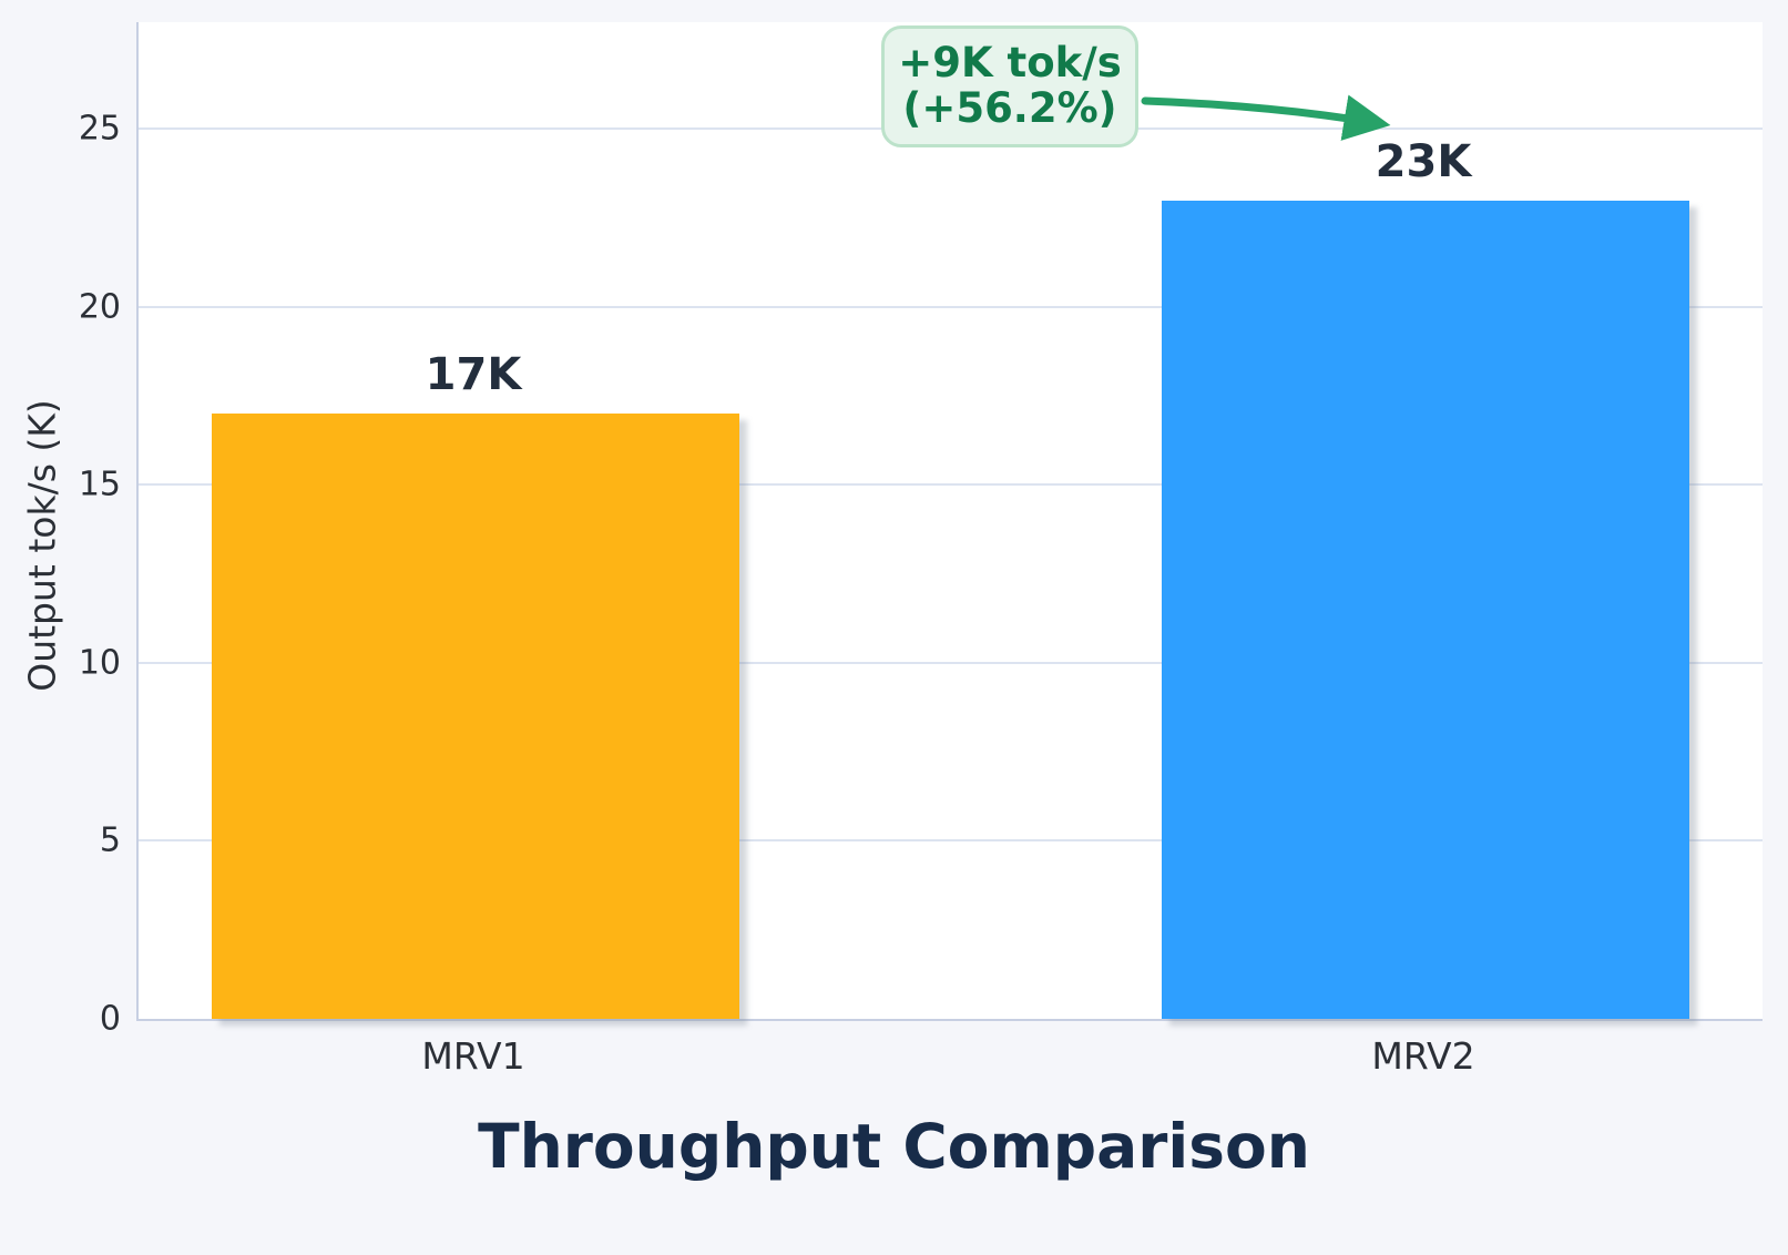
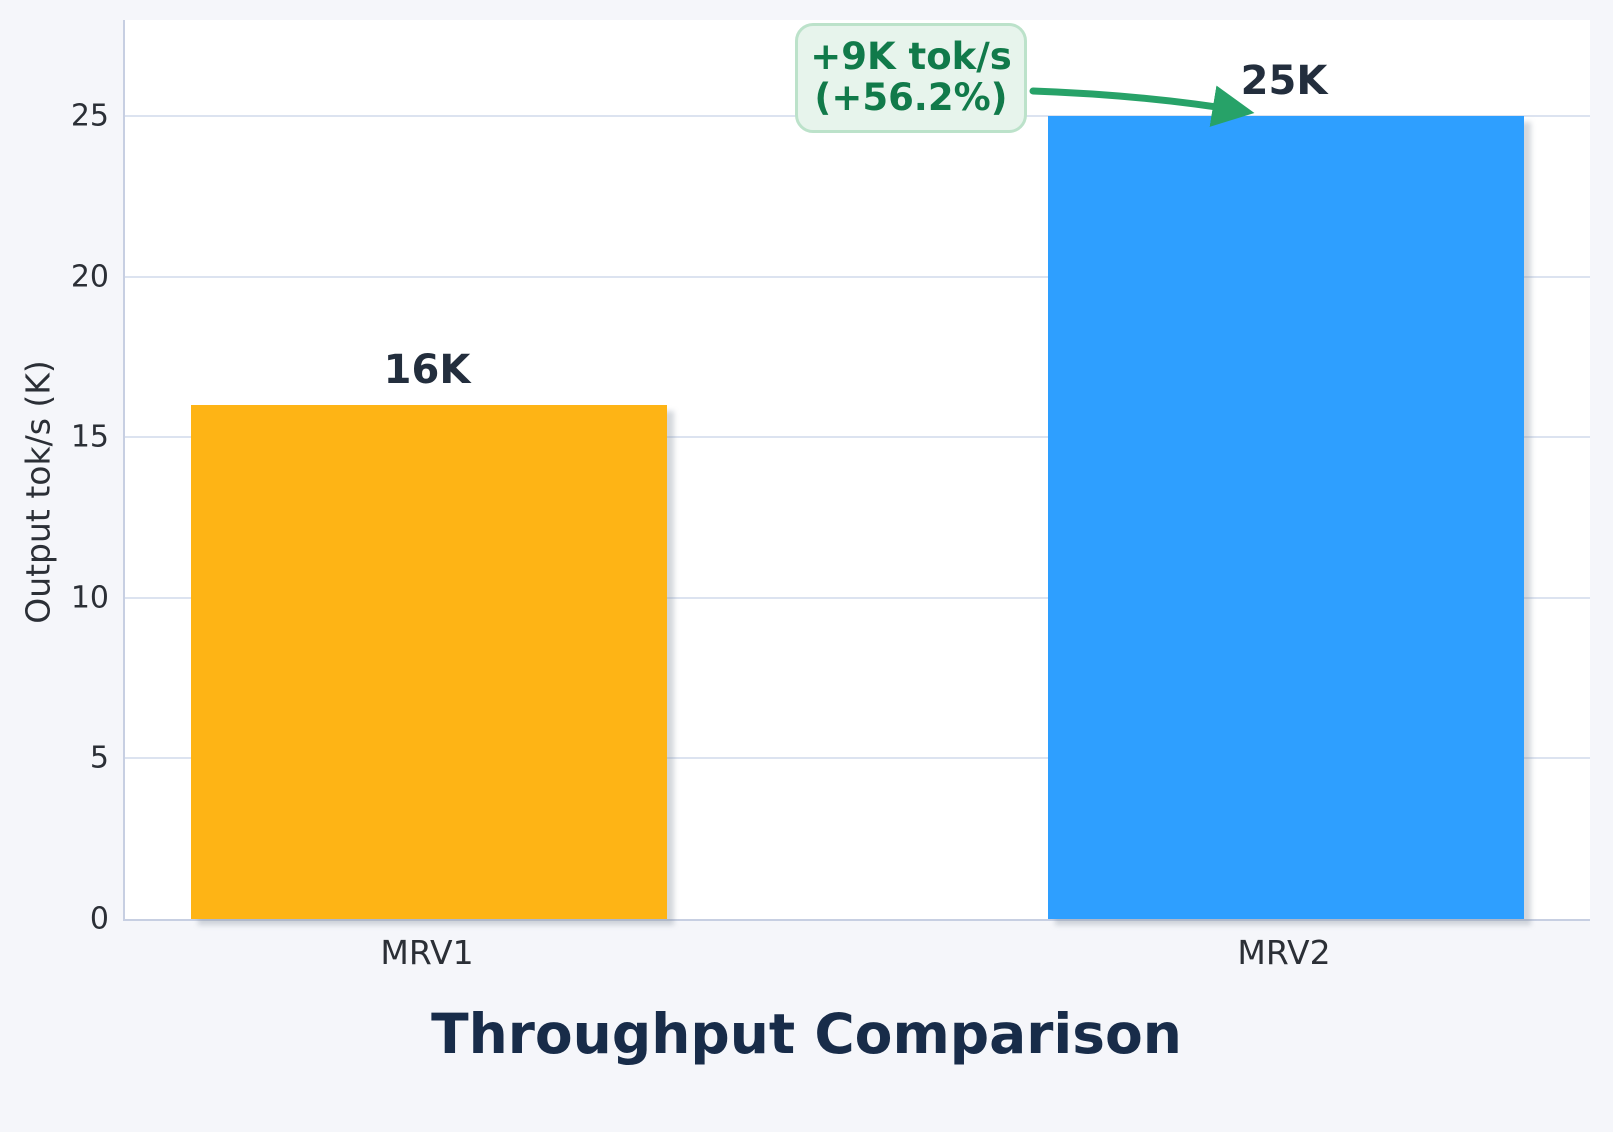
MRV1: 17K -> 16K
MRV2: 23K -> 25K
